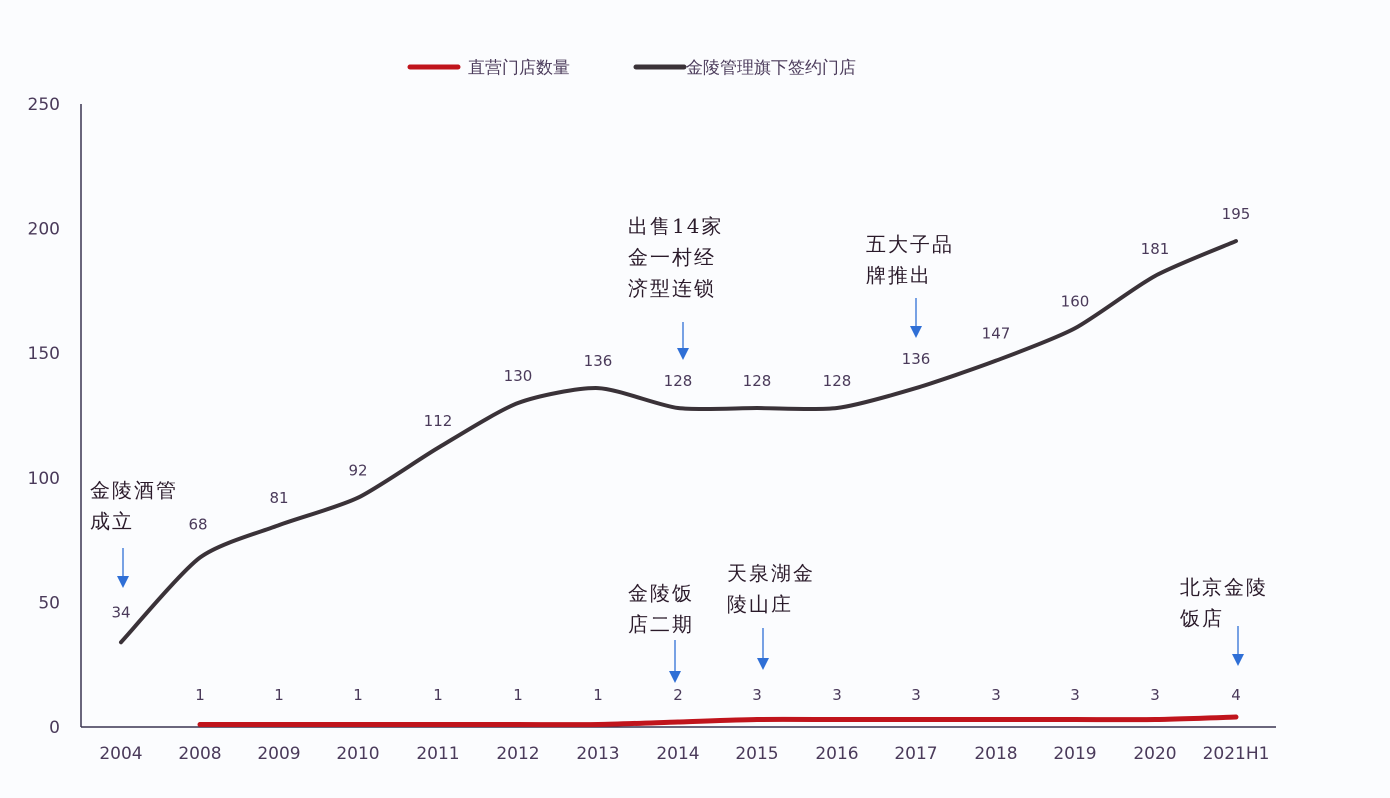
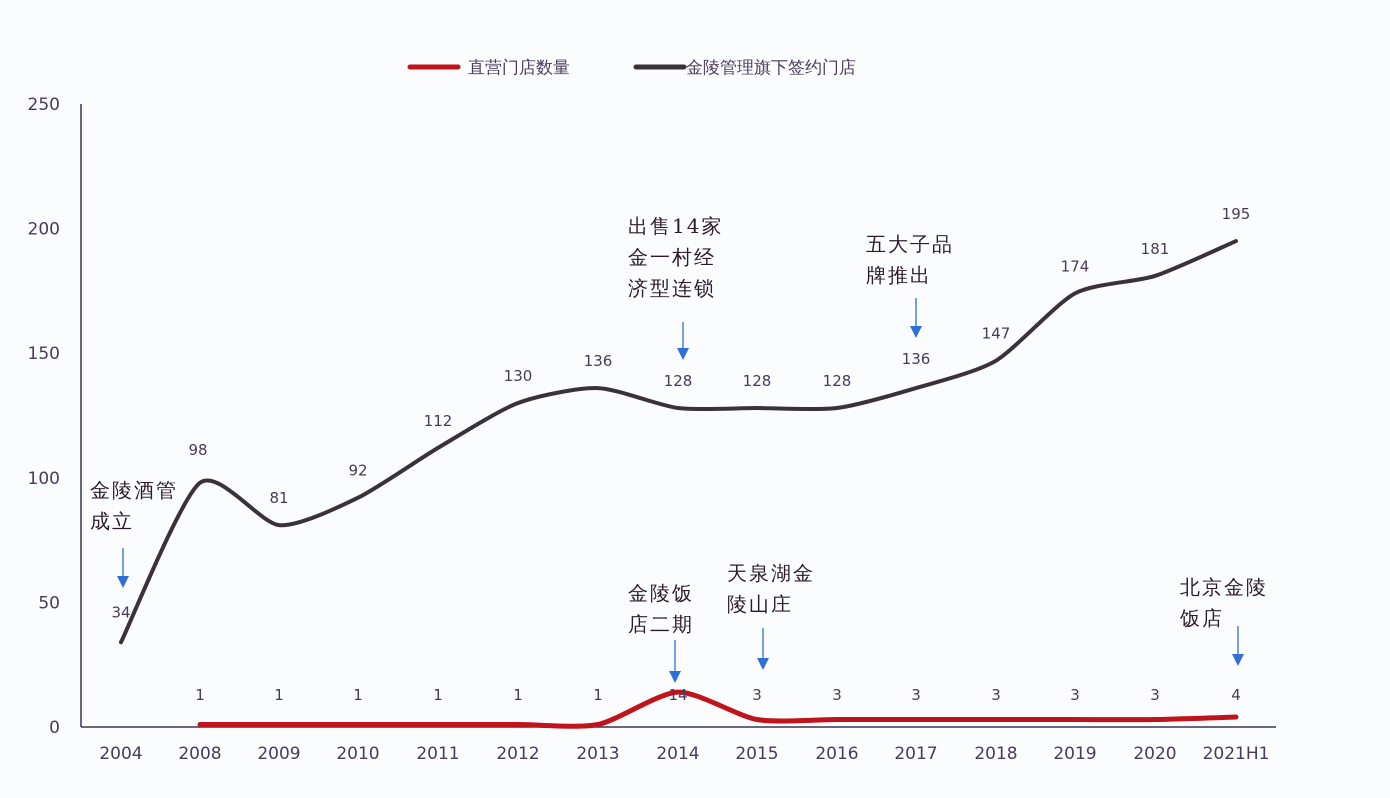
金陵管理旗下签约门店/2008: 68 -> 98
直营门店数量/2014: 2 -> 14
金陵管理旗下签约门店/2019: 160 -> 174
